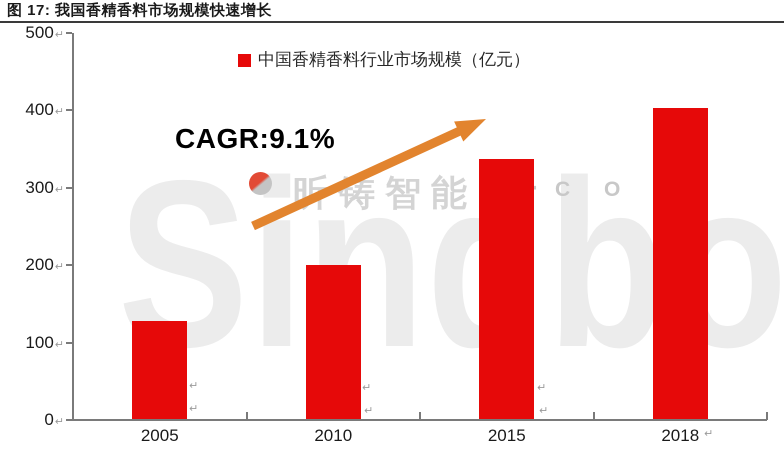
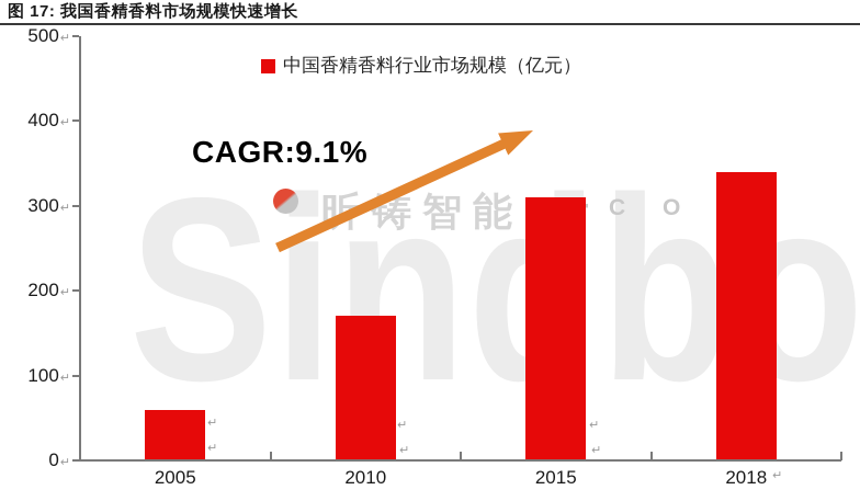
2005: 130 -> 60
2010: 200 -> 170
2015: 340 -> 310
2018: 400 -> 340
